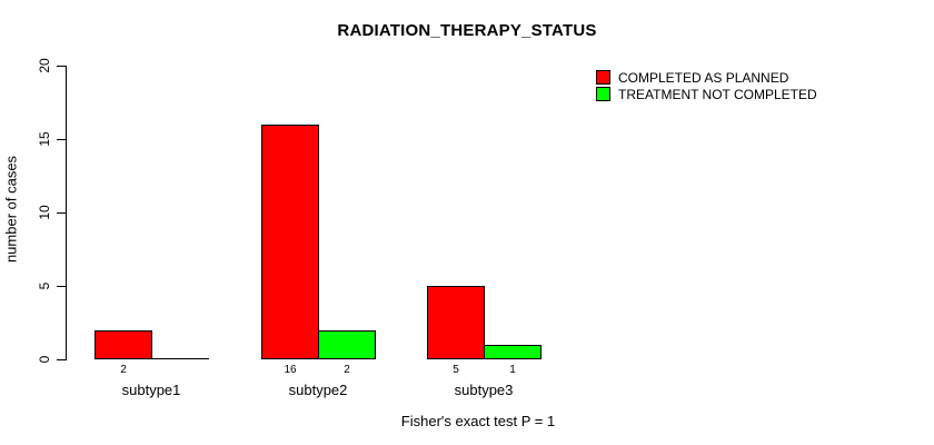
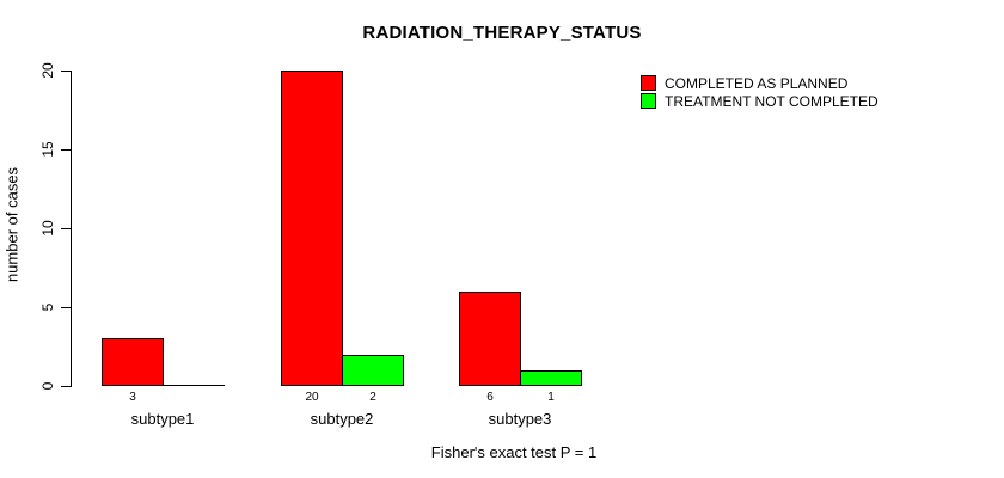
COMPLETED AS PLANNED/subtype1: 2 -> 3
COMPLETED AS PLANNED/subtype2: 16 -> 20
COMPLETED AS PLANNED/subtype3: 5 -> 6
